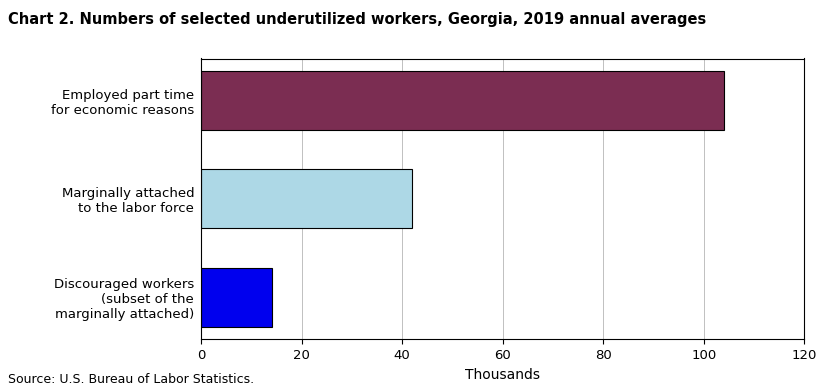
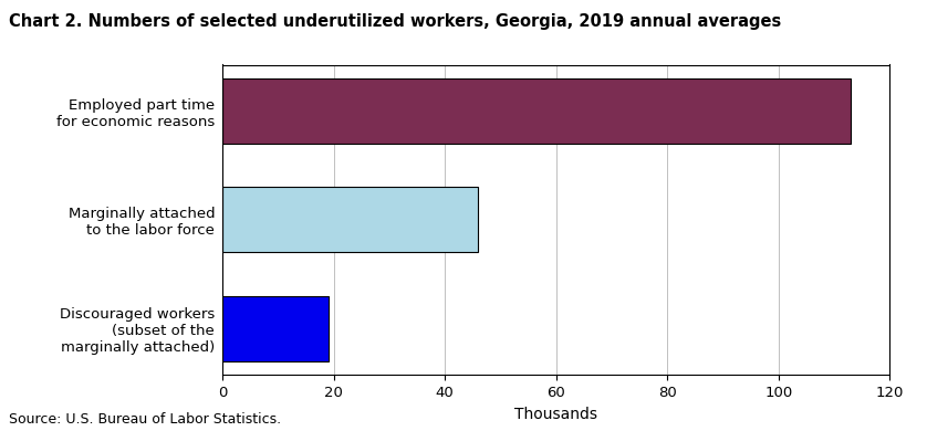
Employed part time for economic reasons: 104 -> 113
Marginally attached to the labor force: 42 -> 46
Discouraged workers (subset of the marginally attached): 14 -> 19
